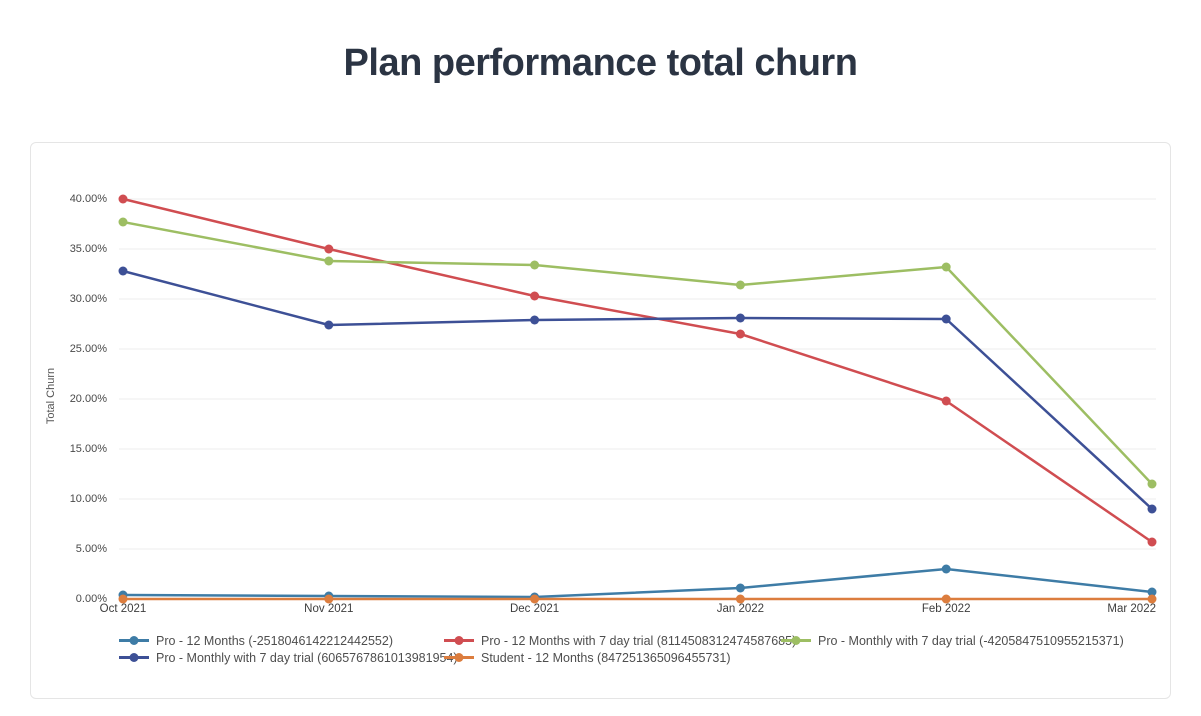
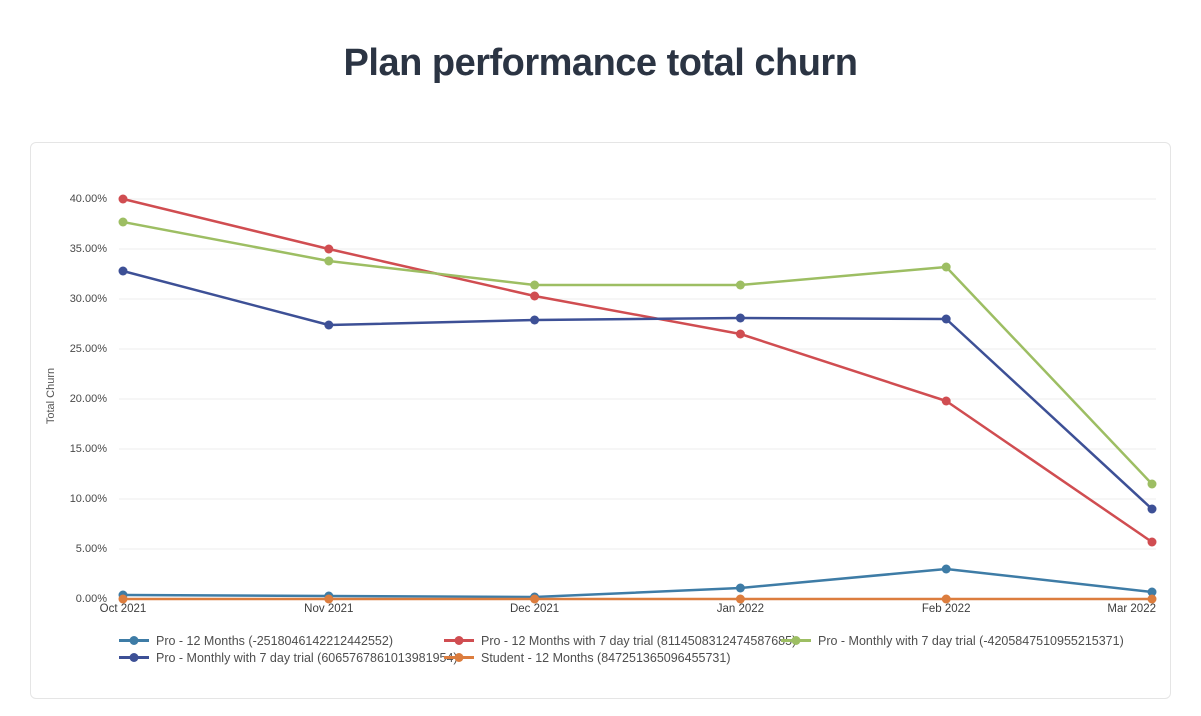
Pro - Monthly with 7 day trial (-4205847510955215371)/Dec 2021: 33.4% -> 31.4%
